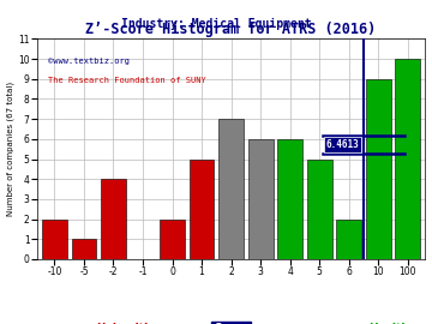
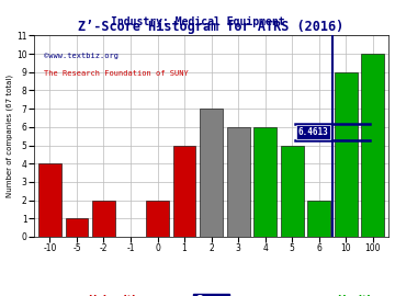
-10: 2 -> 4
-2: 4 -> 2
